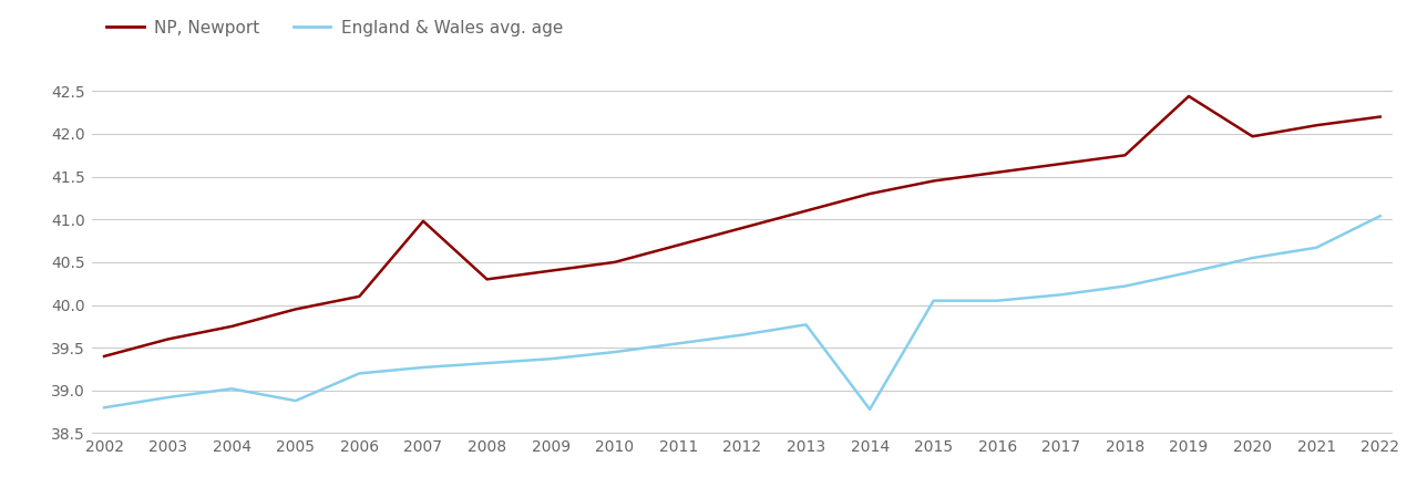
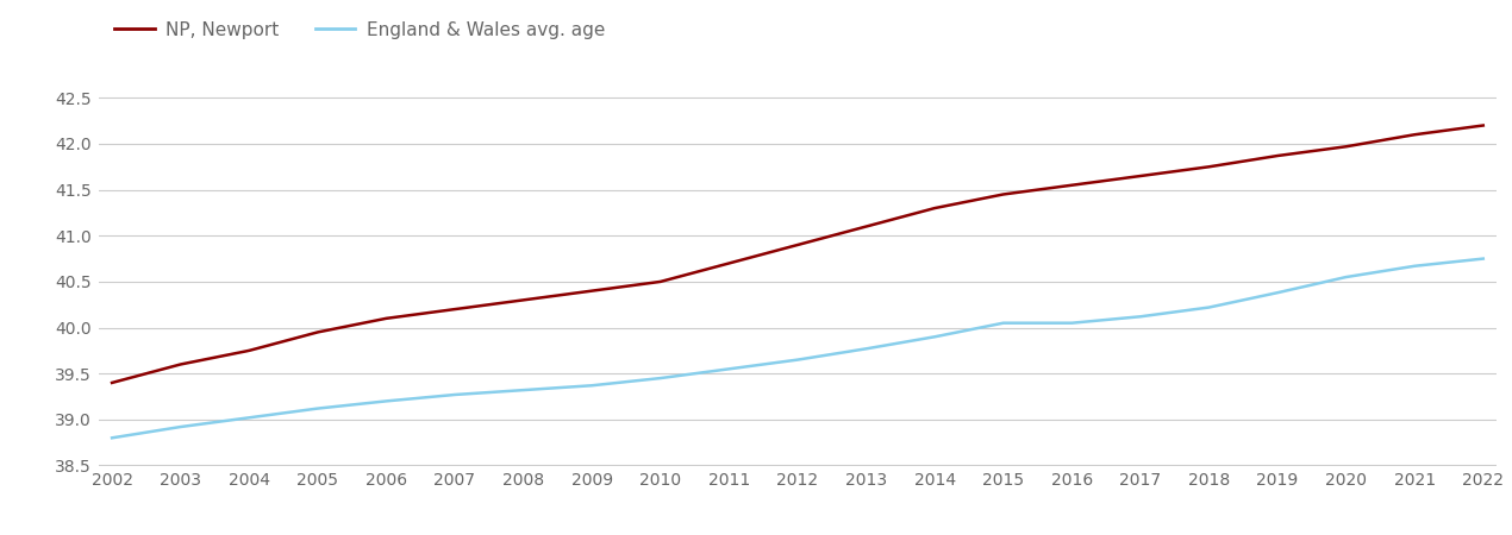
England & Wales avg. age/2005: 38.88 -> 39.12
NP, Newport/2007: 40.98 -> 40.20
England & Wales avg. age/2014: 38.78 -> 39.90
NP, Newport/2019: 42.44 -> 41.87
England & Wales avg. age/2022: 41.04 -> 40.75
